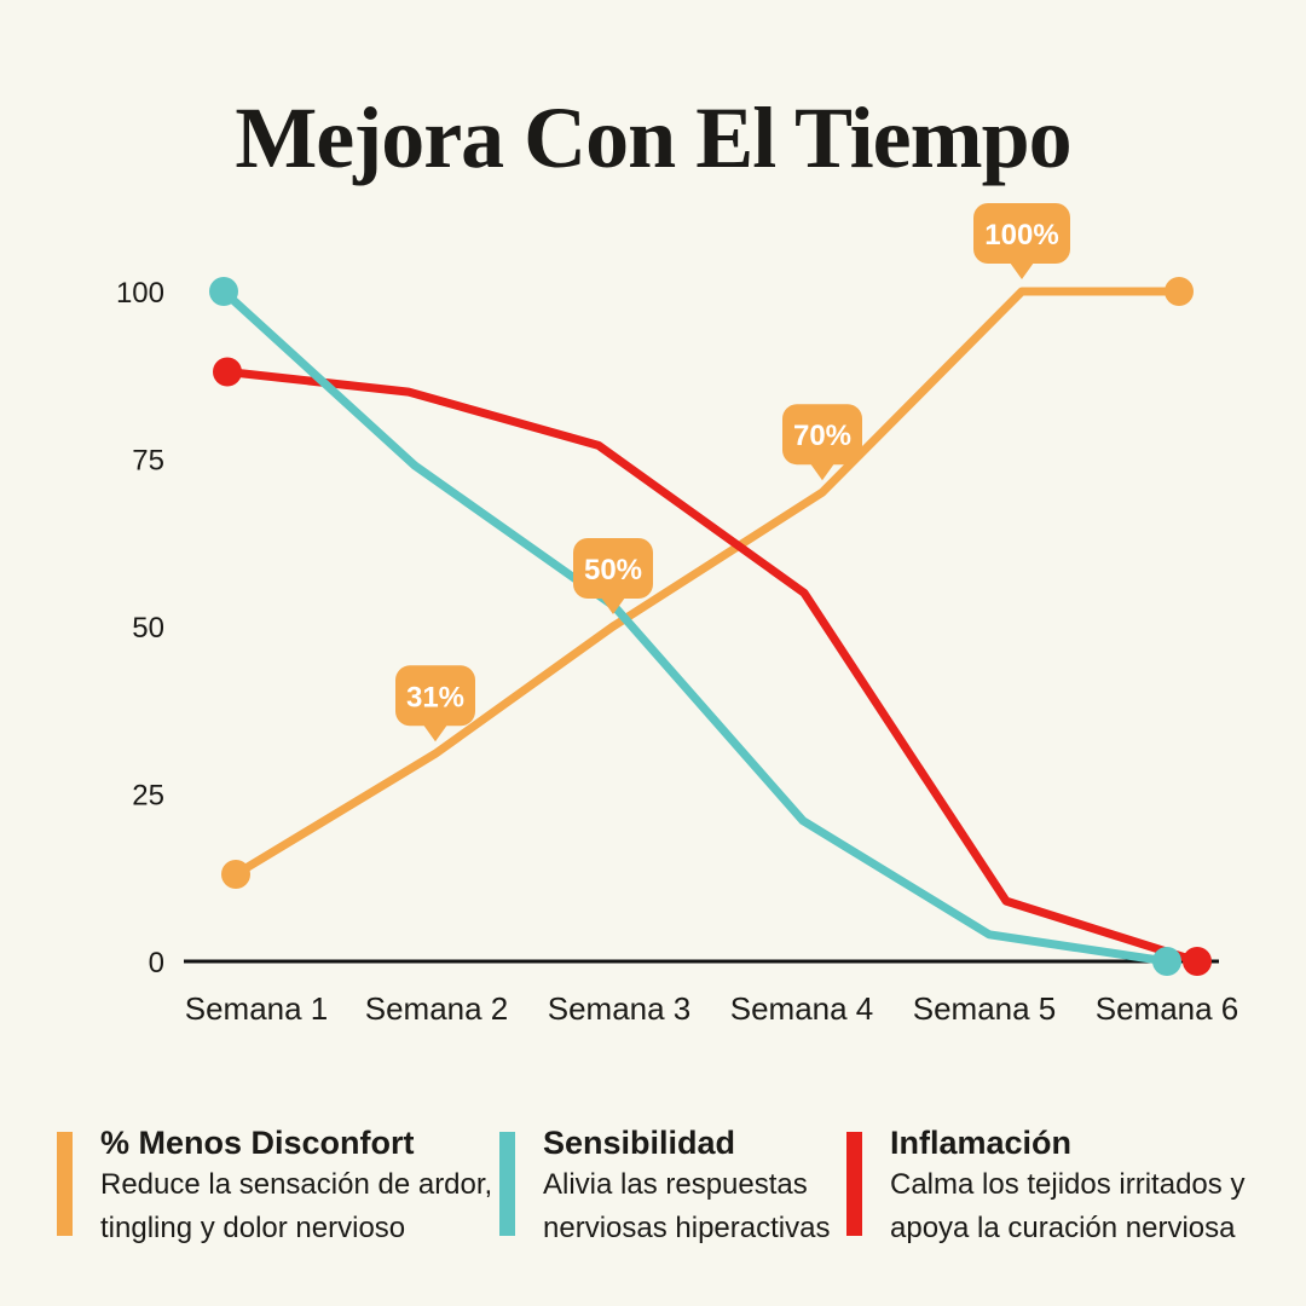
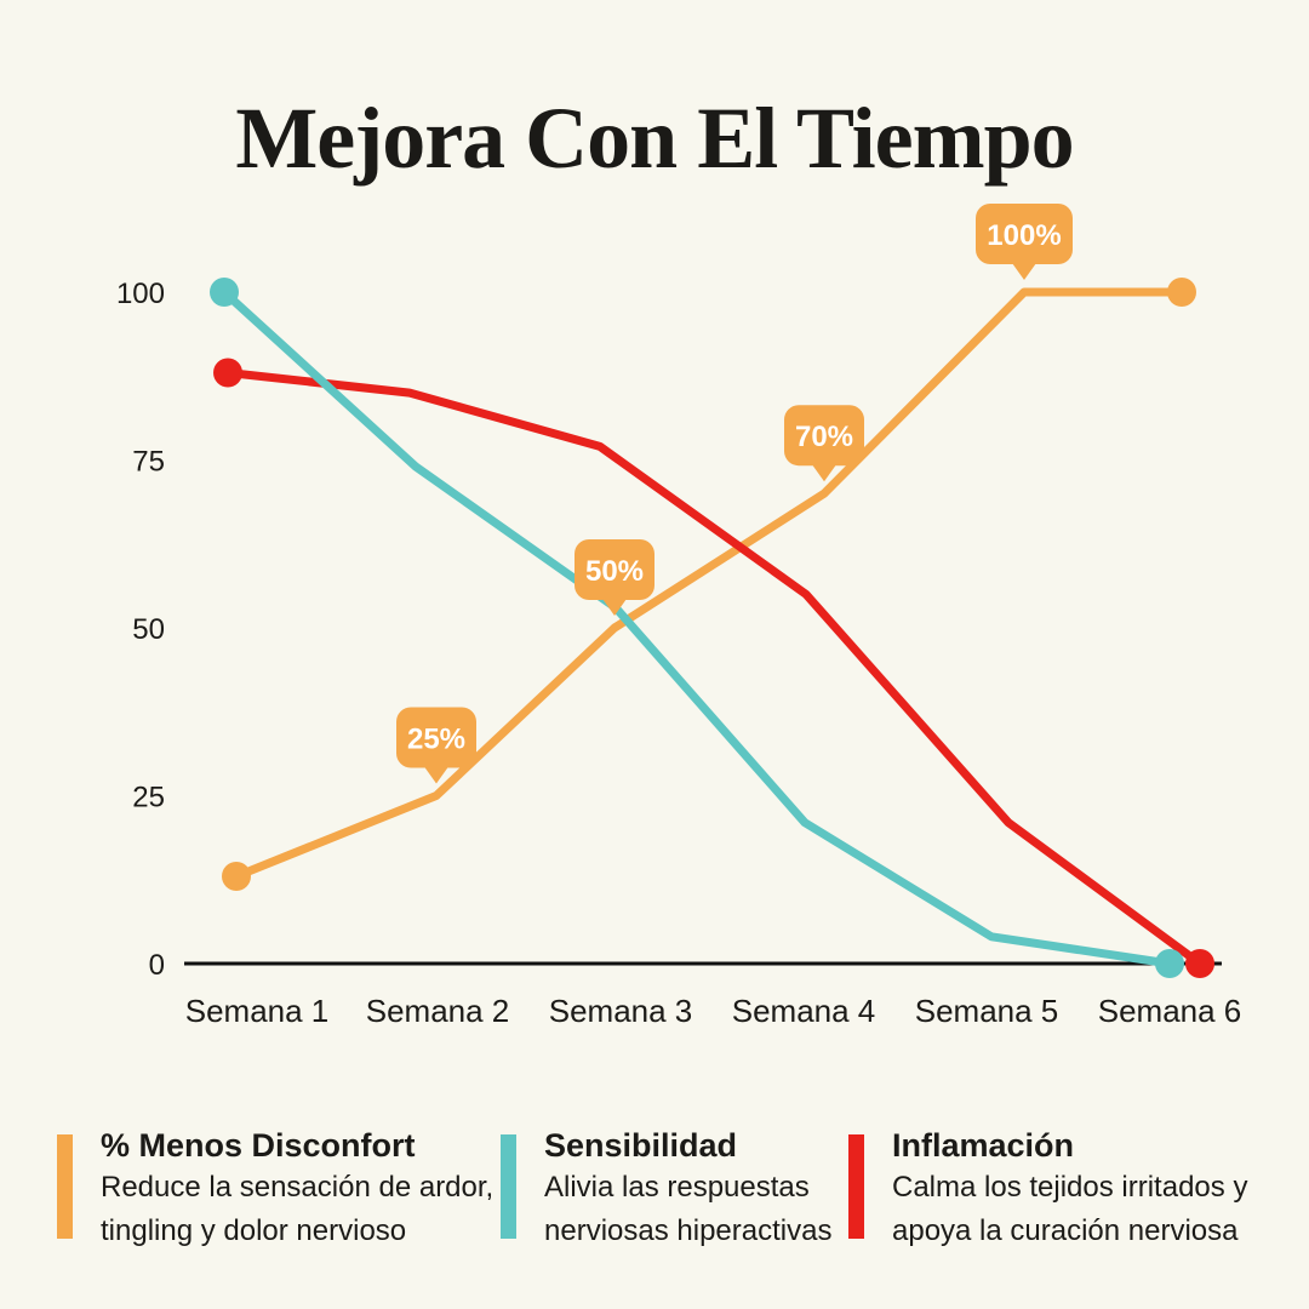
% Menos Disconfort/Semana 2: 31% -> 25%
Inflamación/Semana 5: 9 -> 21
